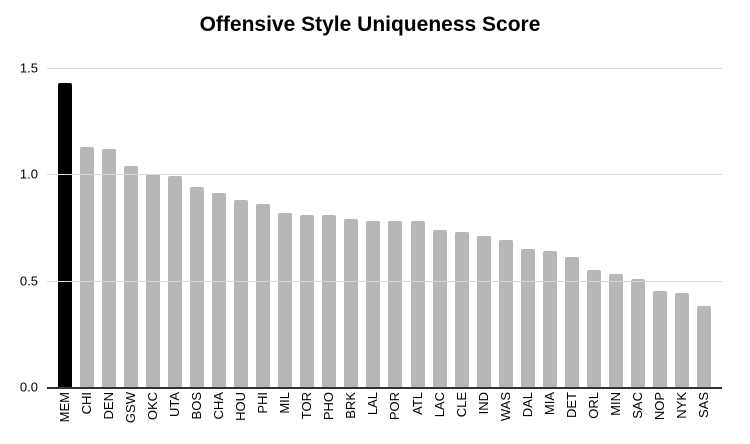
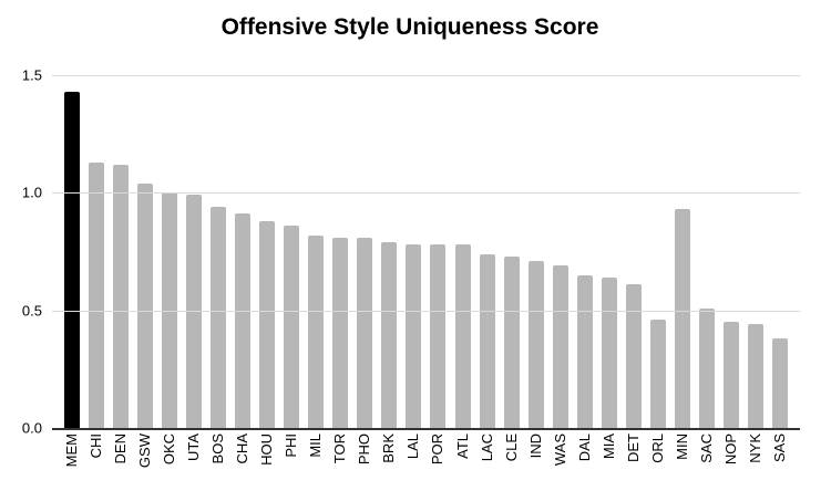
ORL: 0.55 -> 0.46
MIN: 0.53 -> 0.93
